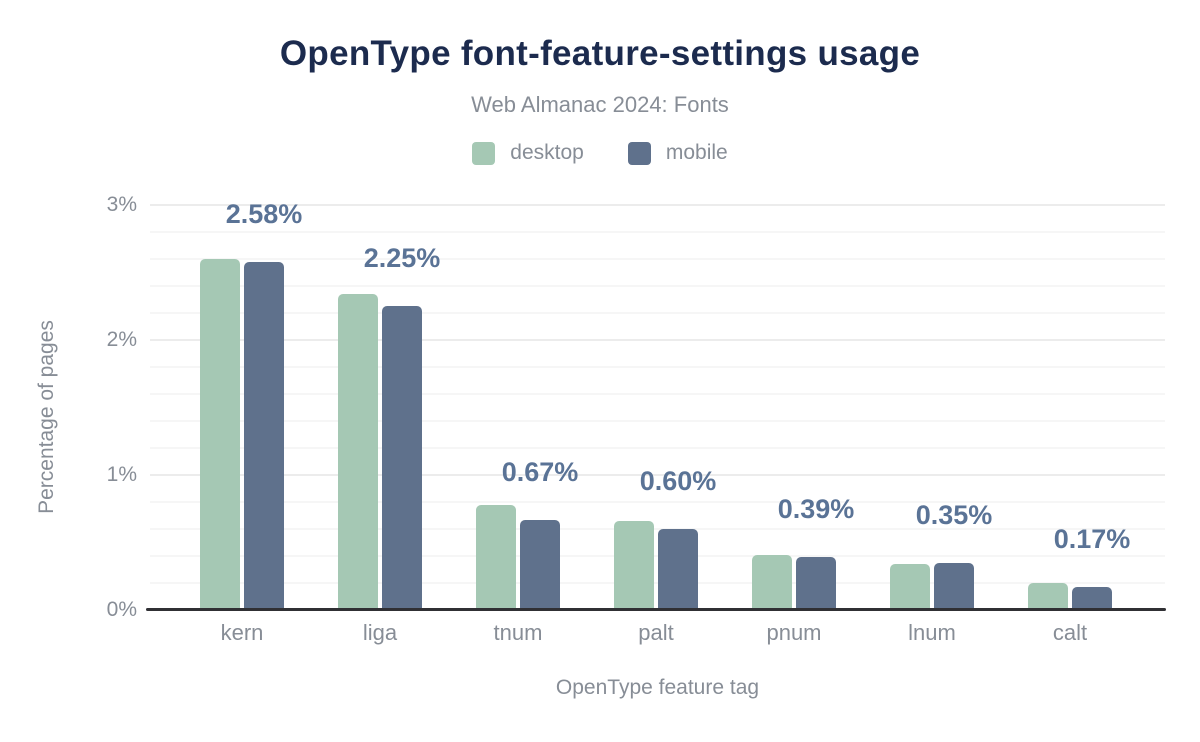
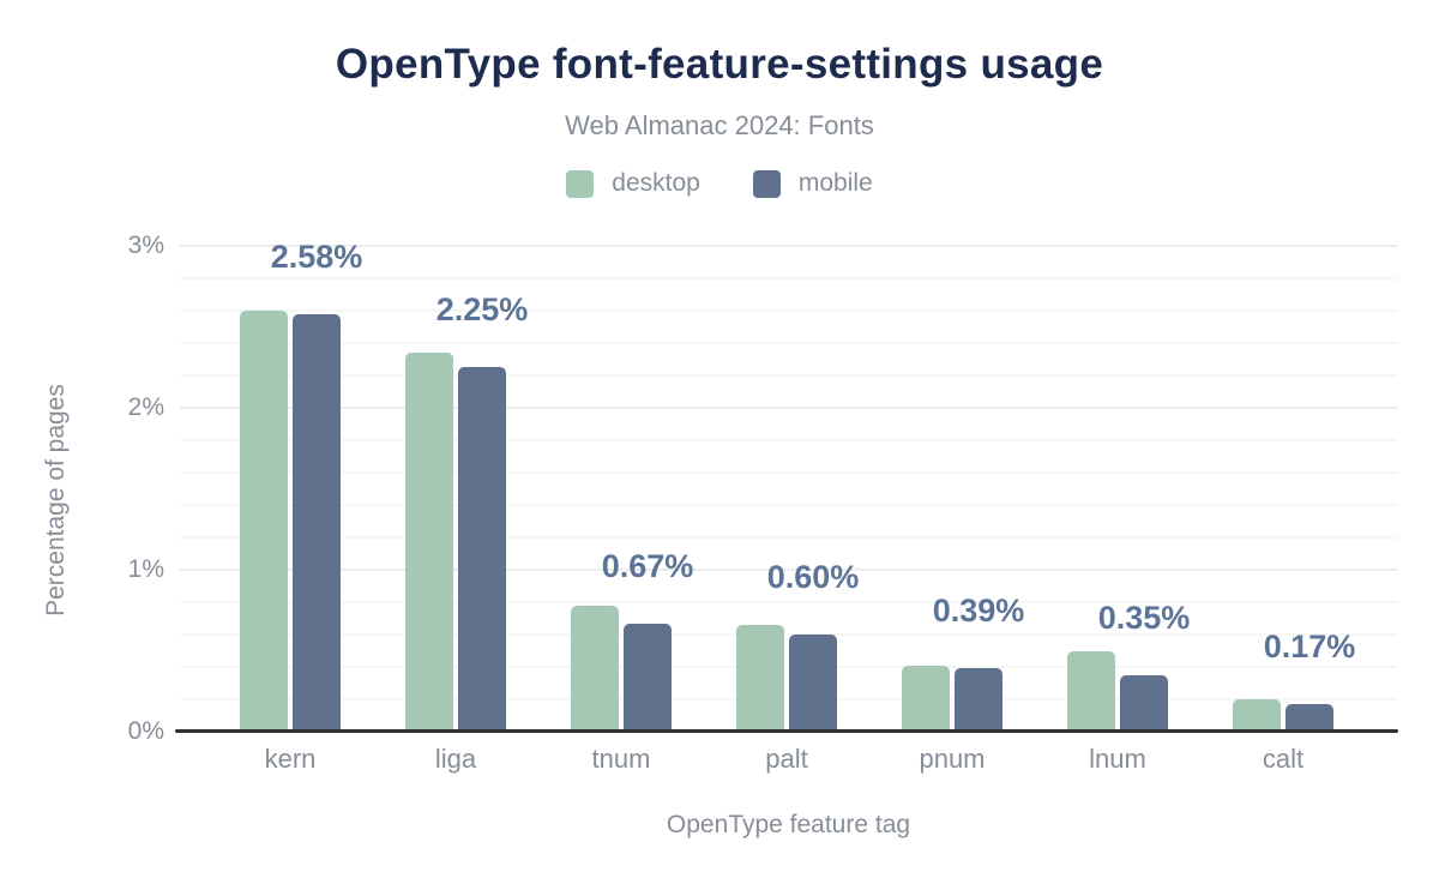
desktop/lnum: 0.34% -> 0.50%
